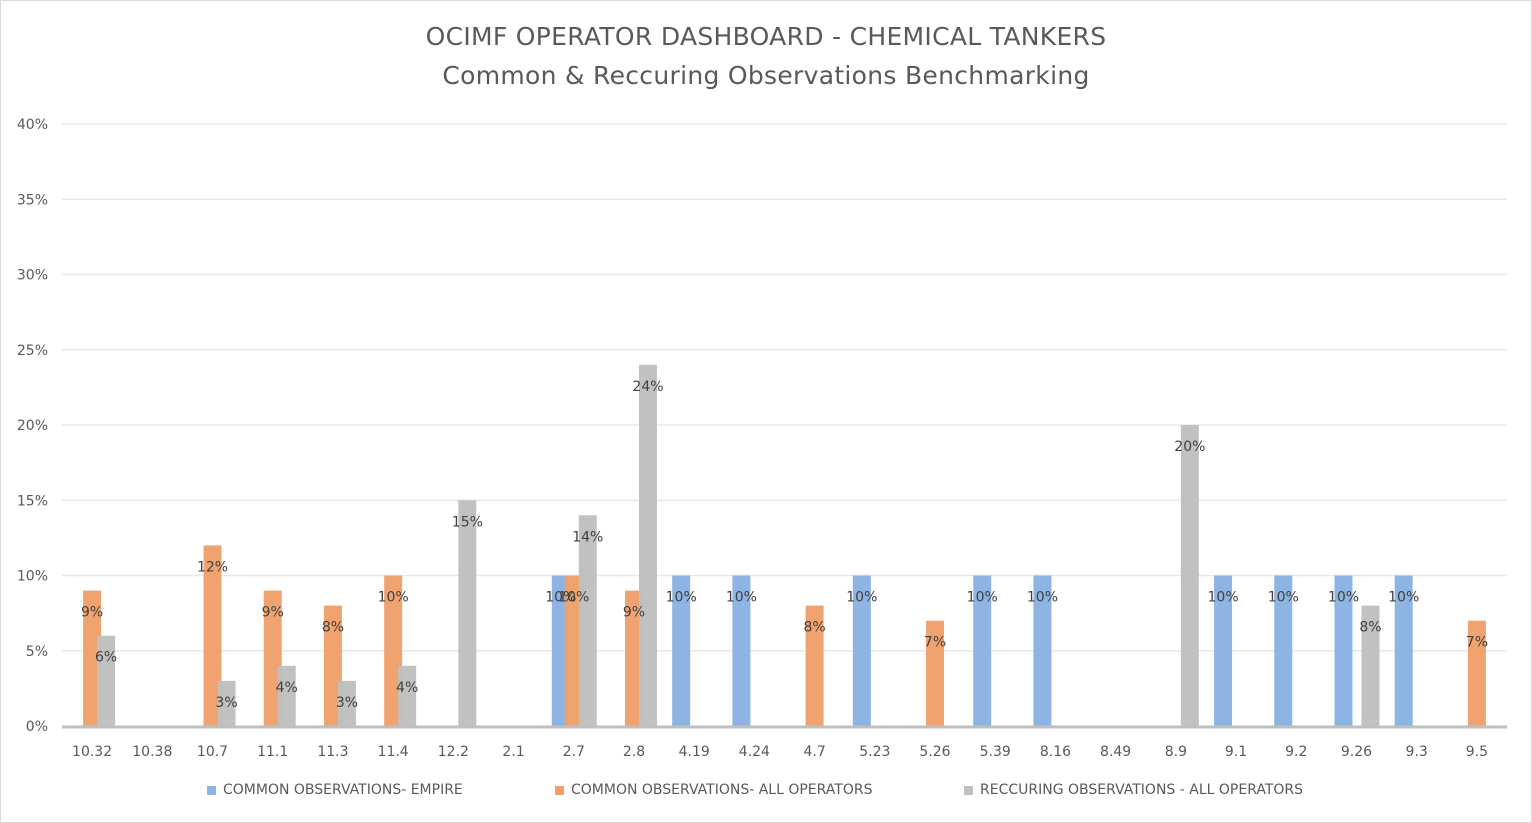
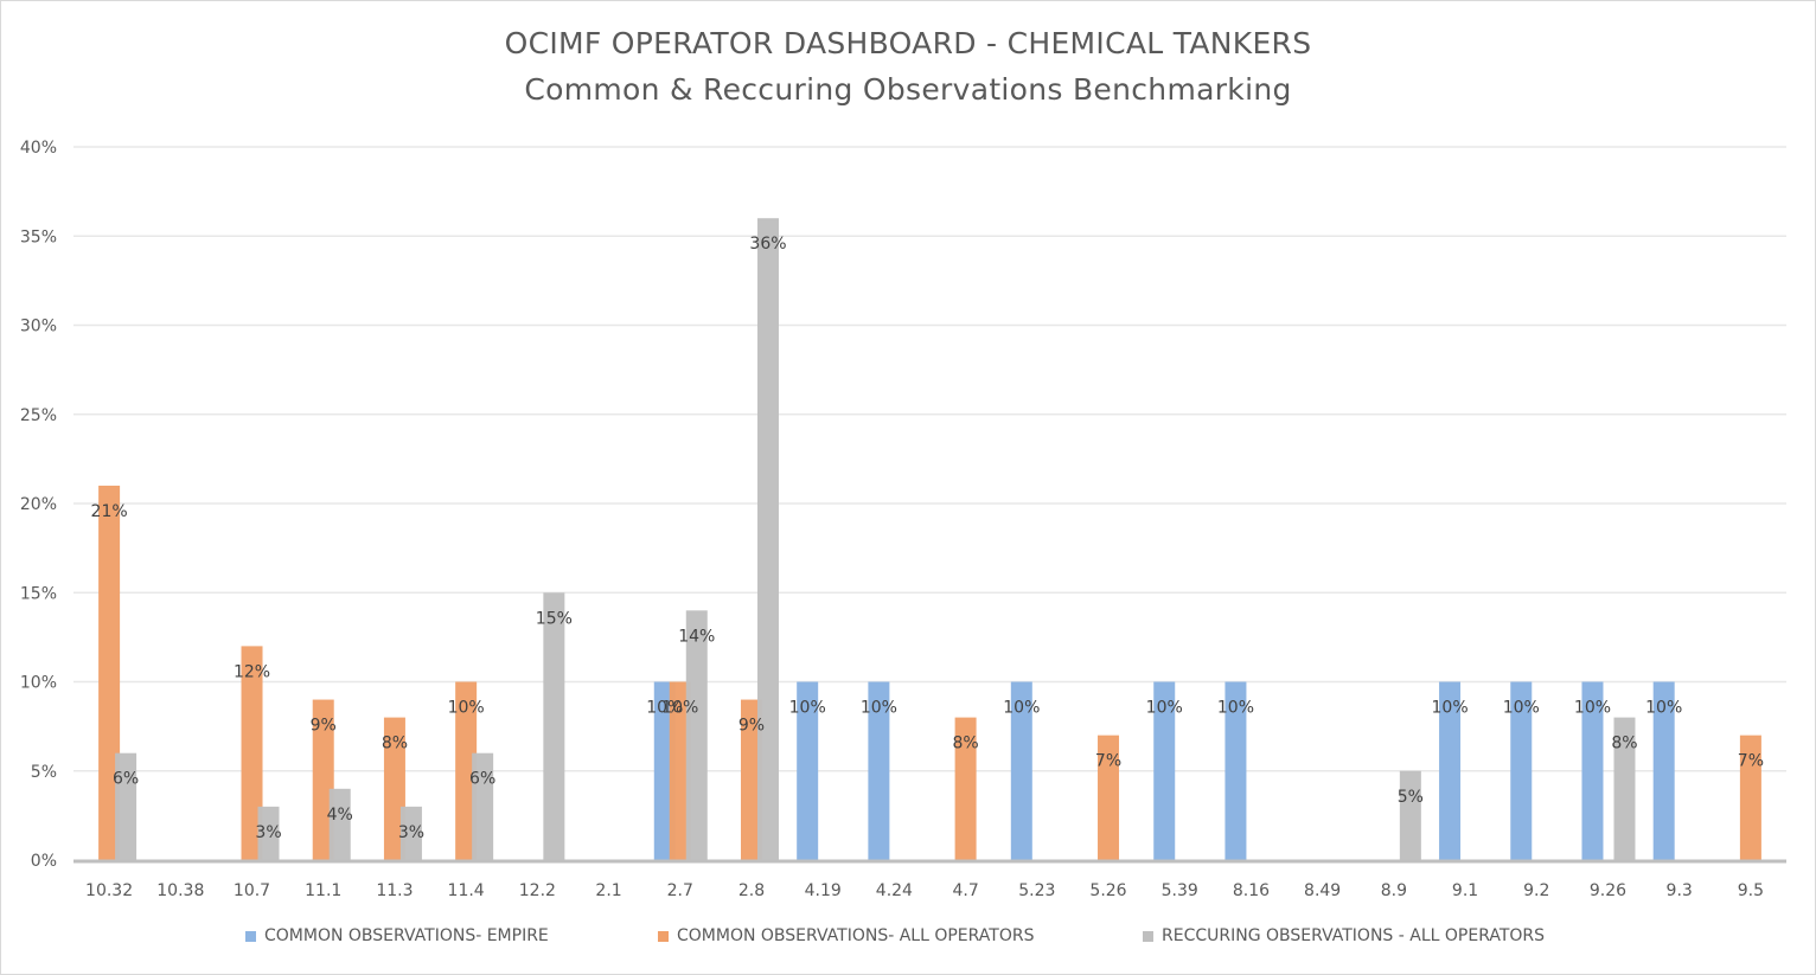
COMMON OBSERVATIONS- ALL OPERATORS/10.32: 9% -> 21%
RECCURING OBSERVATIONS - ALL OPERATORS/11.4: 4% -> 6%
RECCURING OBSERVATIONS - ALL OPERATORS/2.8: 24% -> 36%
RECCURING OBSERVATIONS - ALL OPERATORS/8.9: 20% -> 5%
